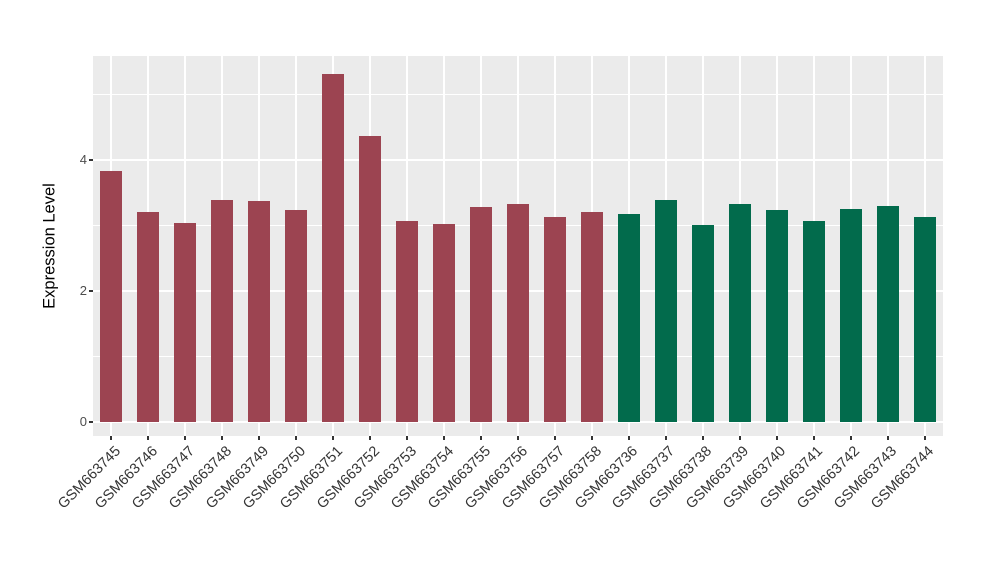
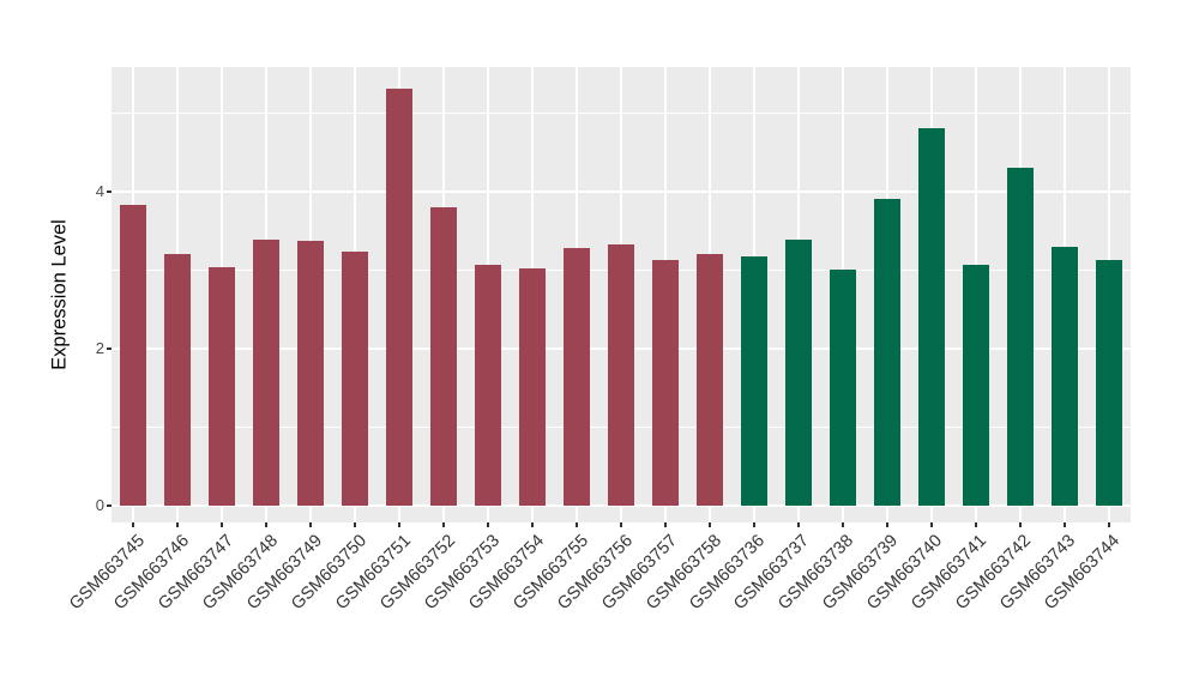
GSM663752: 4.4 -> 3.8
GSM663739: 3.3 -> 3.9
GSM663740: 3.2 -> 4.8
GSM663742: 3.2 -> 4.3
